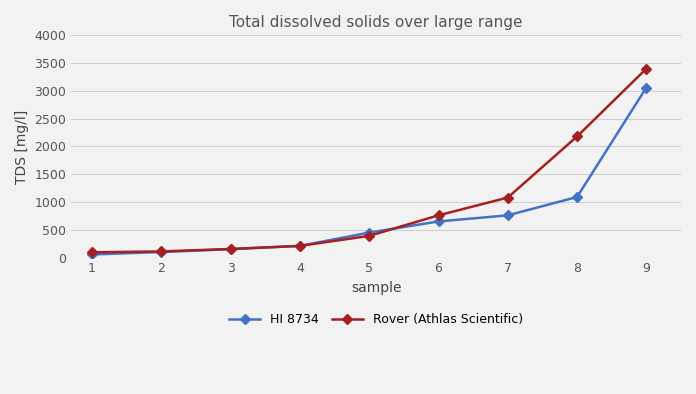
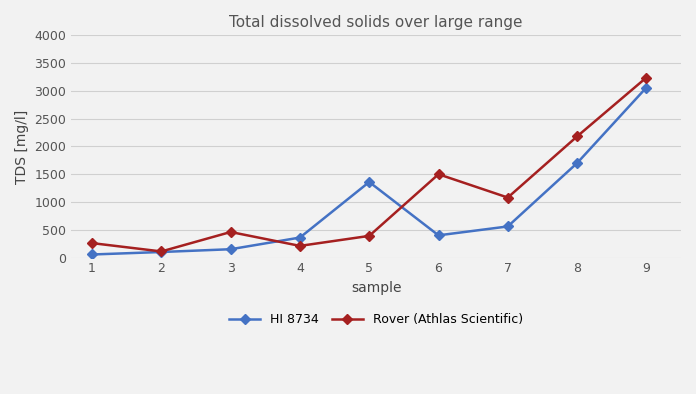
Rover (Athlas Scientific)/1: 100 -> 260
Rover (Athlas Scientific)/3: 160 -> 460
HI 8734/4: 210 -> 360
HI 8734/5: 450 -> 1360
HI 8734/6: 650 -> 400
Rover (Athlas Scientific)/6: 760 -> 1500
HI 8734/7: 760 -> 560
HI 8734/8: 1090 -> 1700
Rover (Athlas Scientific)/9: 3400 -> 3240
